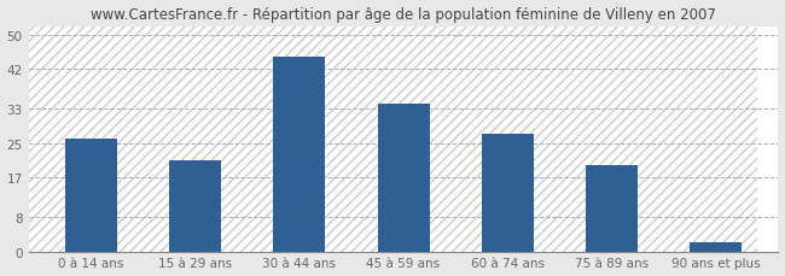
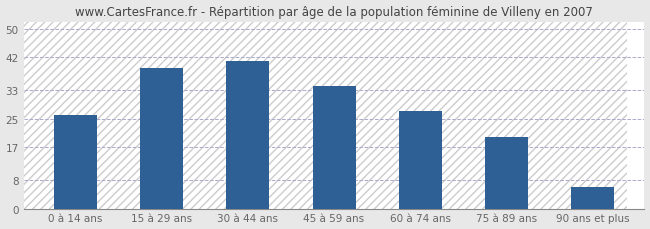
15 à 29 ans: 21 -> 39
30 à 44 ans: 45 -> 41
90 ans et plus: 2 -> 6
